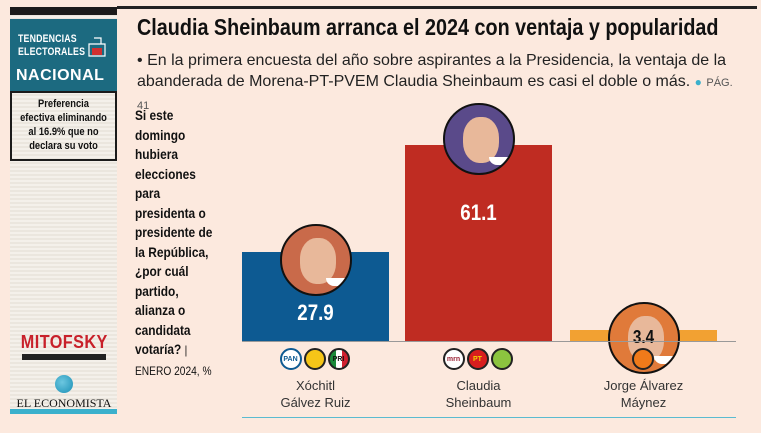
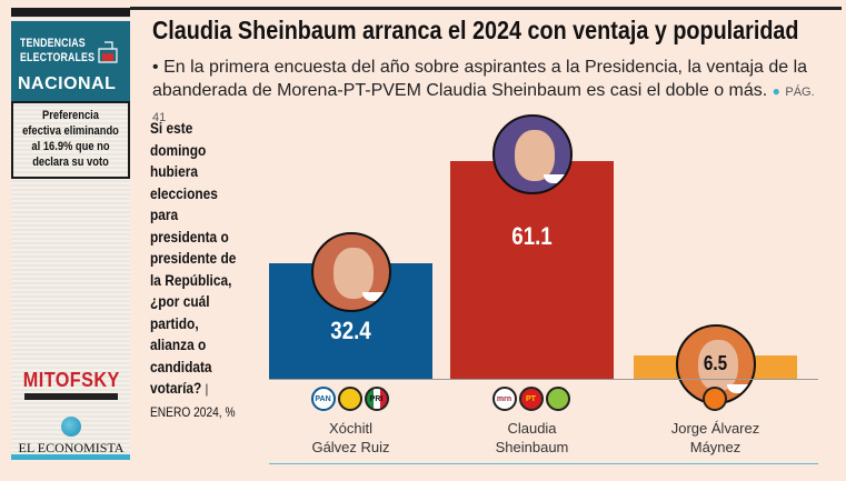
Xóchitl Gálvez Ruiz: 27.9 -> 32.4
Jorge Álvarez Máynez: 3.4 -> 6.5
